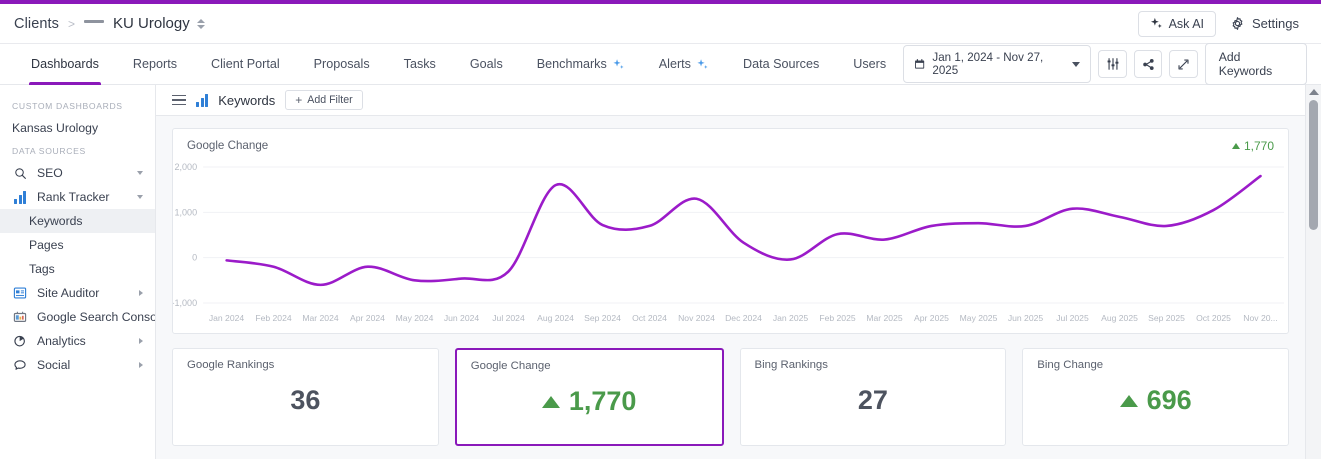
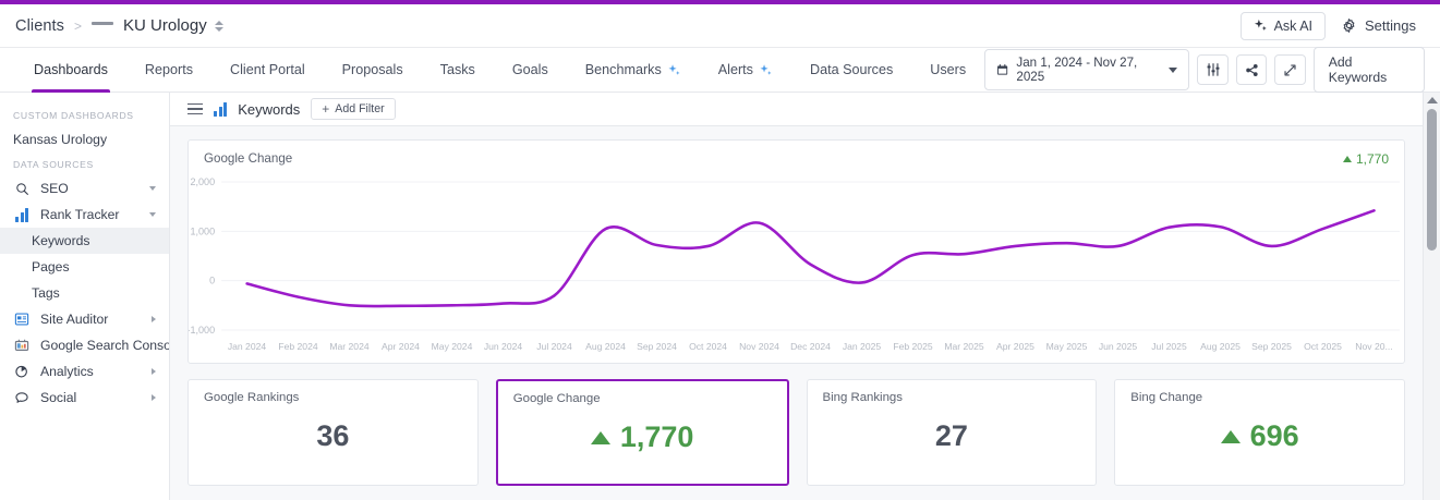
Feb 2024: -200 -> -300
Mar 2024: -600 -> -500
Apr 2024: -200 -> -500
Aug 2024: 1600 -> 1000
Nov 2024: 1300 -> 1200
Mar 2025: 400 -> 500
Aug 2025: 900 -> 1100
Nov 20...: 1800 -> 1400
